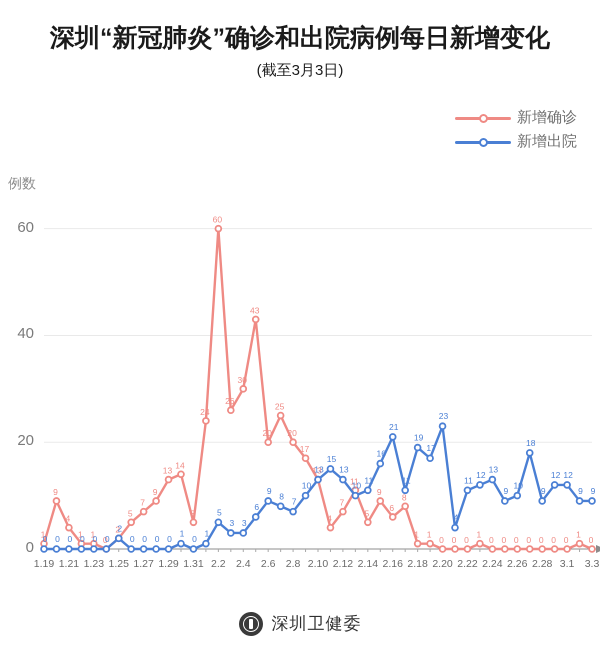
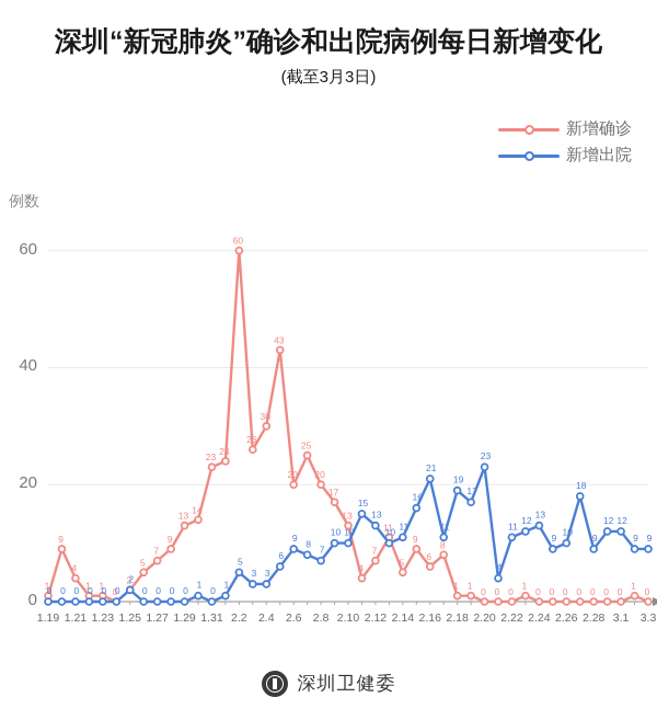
新增确诊/1.31: 5 -> 23
新增出院/2.10: 13 -> 10
